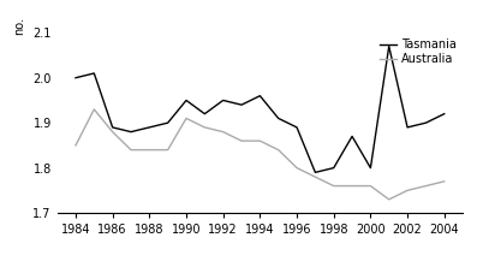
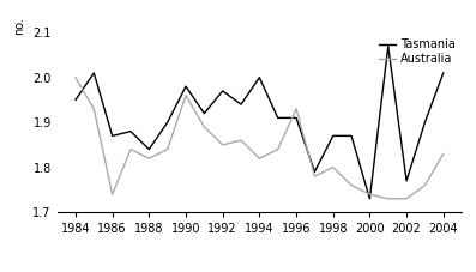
Tasmania/1984: 2.00 -> 1.95
Australia/1984: 1.85 -> 2.00
Tasmania/1986: 1.89 -> 1.87
Australia/1986: 1.88 -> 1.74
Tasmania/1988: 1.89 -> 1.84
Australia/1988: 1.84 -> 1.82
Tasmania/1990: 1.95 -> 1.98
Australia/1990: 1.91 -> 1.96
Tasmania/1992: 1.95 -> 1.97
Australia/1992: 1.88 -> 1.85
Tasmania/1994: 1.96 -> 2.00
Australia/1994: 1.86 -> 1.82
Tasmania/1996: 1.89 -> 1.91
Australia/1996: 1.80 -> 1.93
Tasmania/1998: 1.80 -> 1.87
Australia/1998: 1.76 -> 1.80
Tasmania/2000: 1.80 -> 1.73
Australia/2000: 1.76 -> 1.74
Tasmania/2002: 1.89 -> 1.77
Australia/2002: 1.75 -> 1.73
Tasmania/2004: 1.92 -> 2.01
Australia/2004: 1.77 -> 1.83
